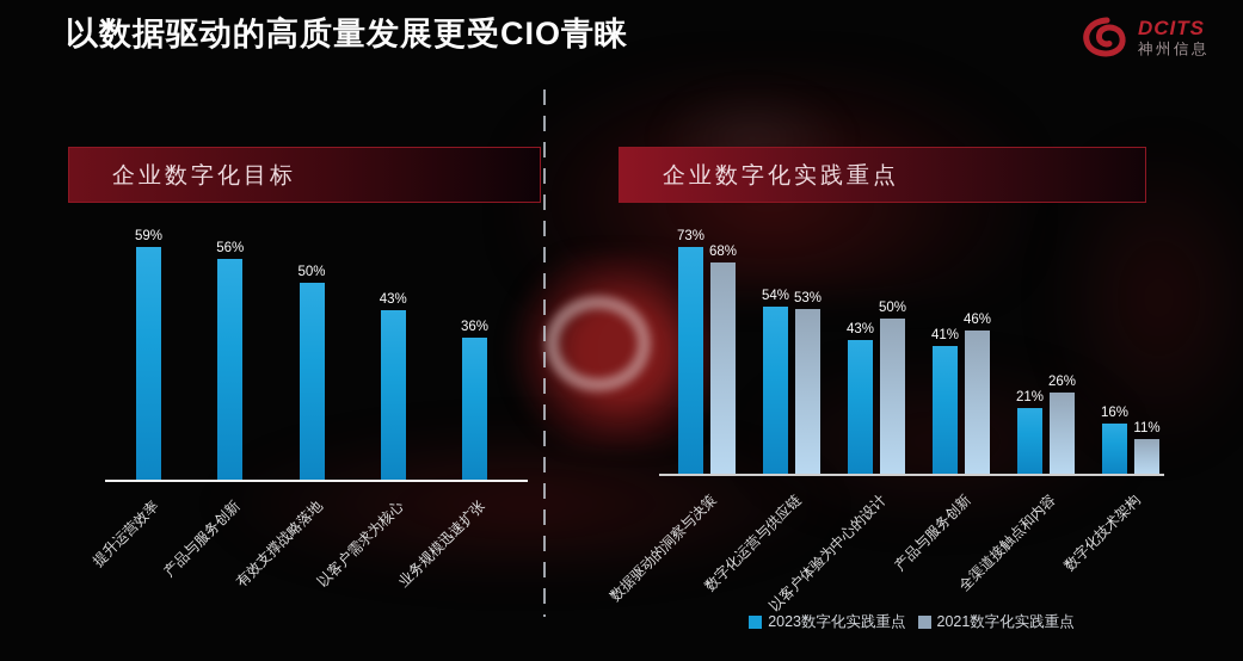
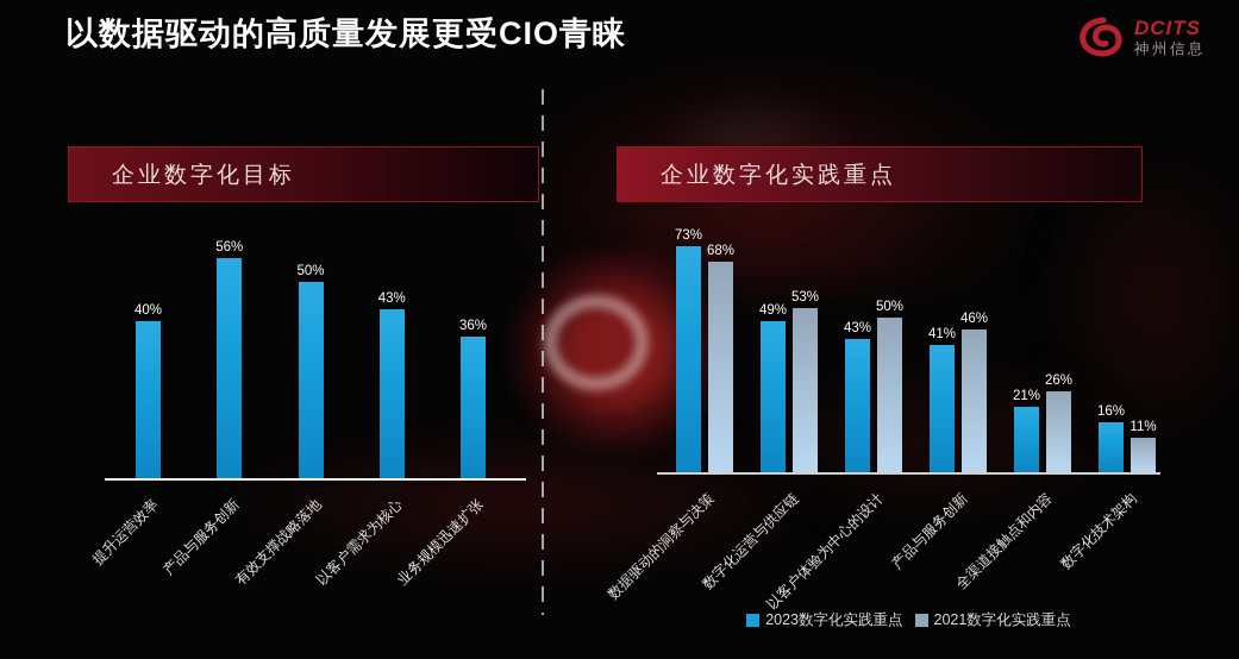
企业数字化目标/提升运营效率: 59% -> 40%
企业数字化实践重点/2023数字化实践重点/数字化运营与供应链: 54% -> 49%
